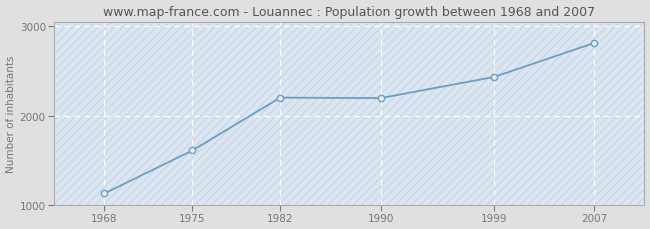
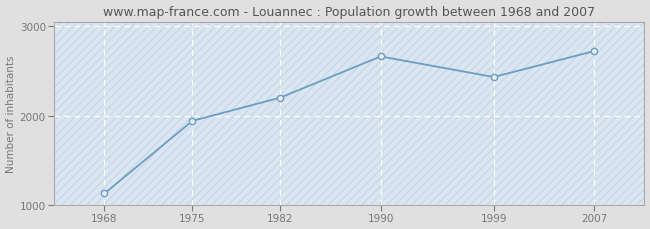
1975: 1610 -> 1940
1990: 2200 -> 2660
2007: 2810 -> 2720
